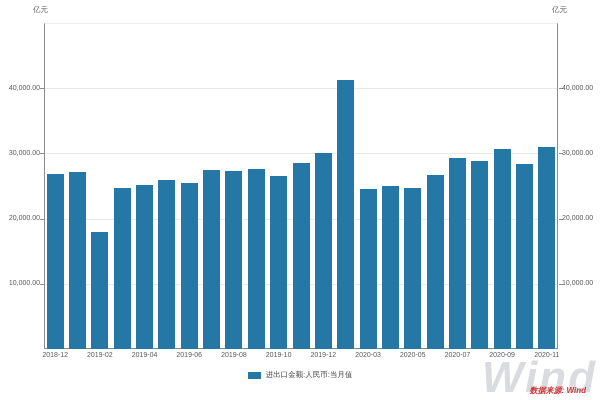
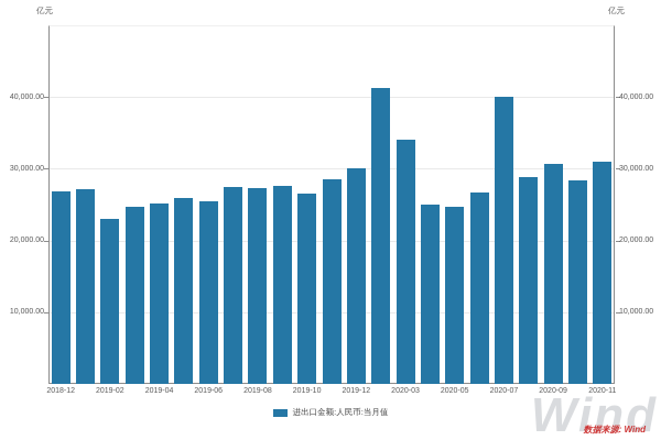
2019-02: 18000 -> 23000
2020-03: 25000 -> 34000
2020-07: 29000 -> 40000
